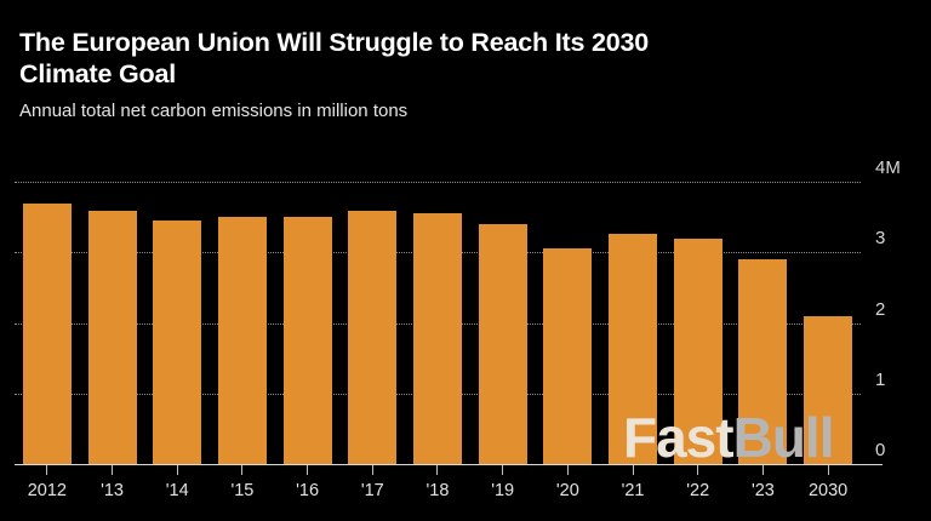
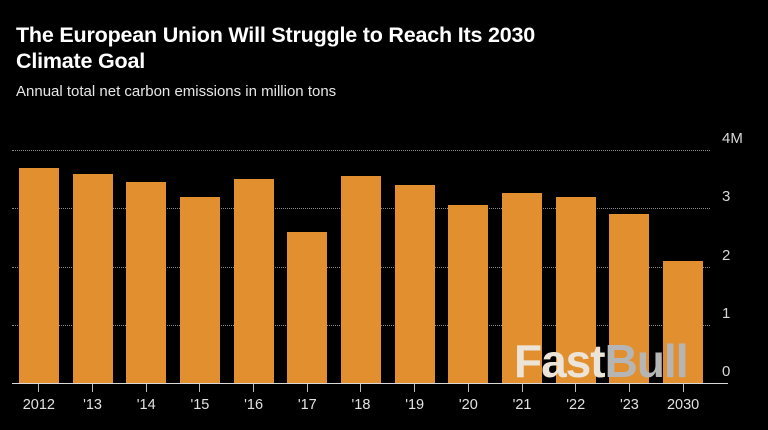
'15: 3.5M -> 3.2M
'17: 3.6M -> 2.6M
